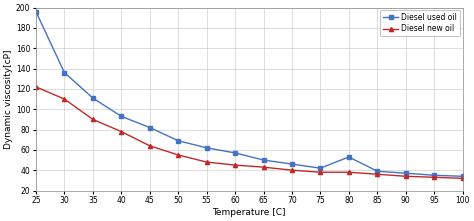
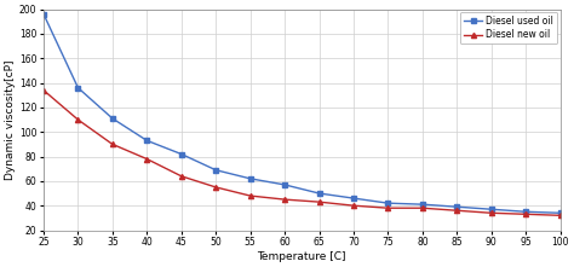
Diesel new oil/25: 122 -> 134
Diesel used oil/80: 53 -> 41
